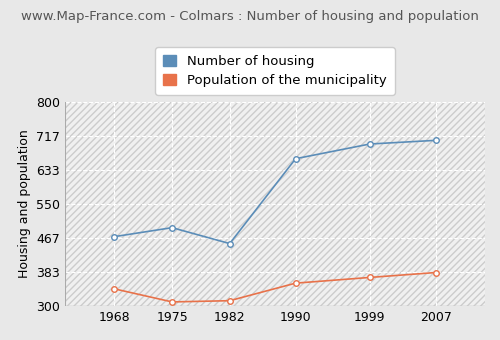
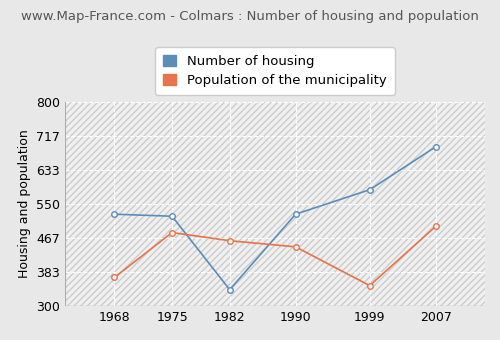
Number of housing/1968: 470 -> 525
Population of the municipality/1968: 342 -> 370
Number of housing/1975: 492 -> 520
Population of the municipality/1975: 310 -> 480
Number of housing/1982: 453 -> 340
Population of the municipality/1982: 313 -> 460
Number of housing/1990: 661 -> 525
Population of the municipality/1990: 356 -> 445
Number of housing/1999: 697 -> 585
Population of the municipality/1999: 370 -> 350
Number of housing/2007: 706 -> 690
Population of the municipality/2007: 382 -> 495
